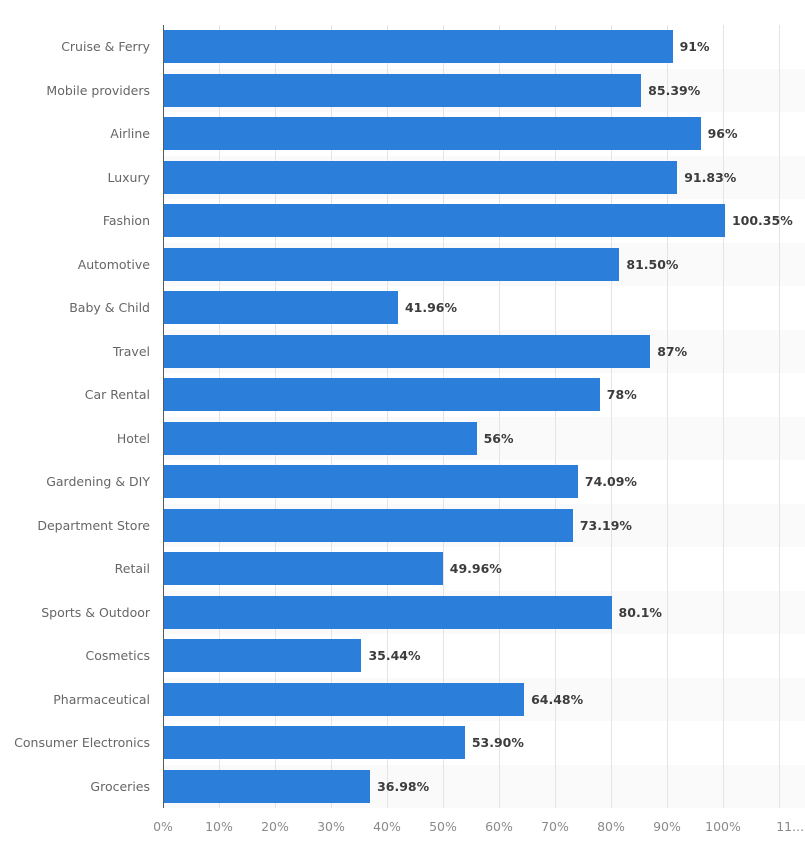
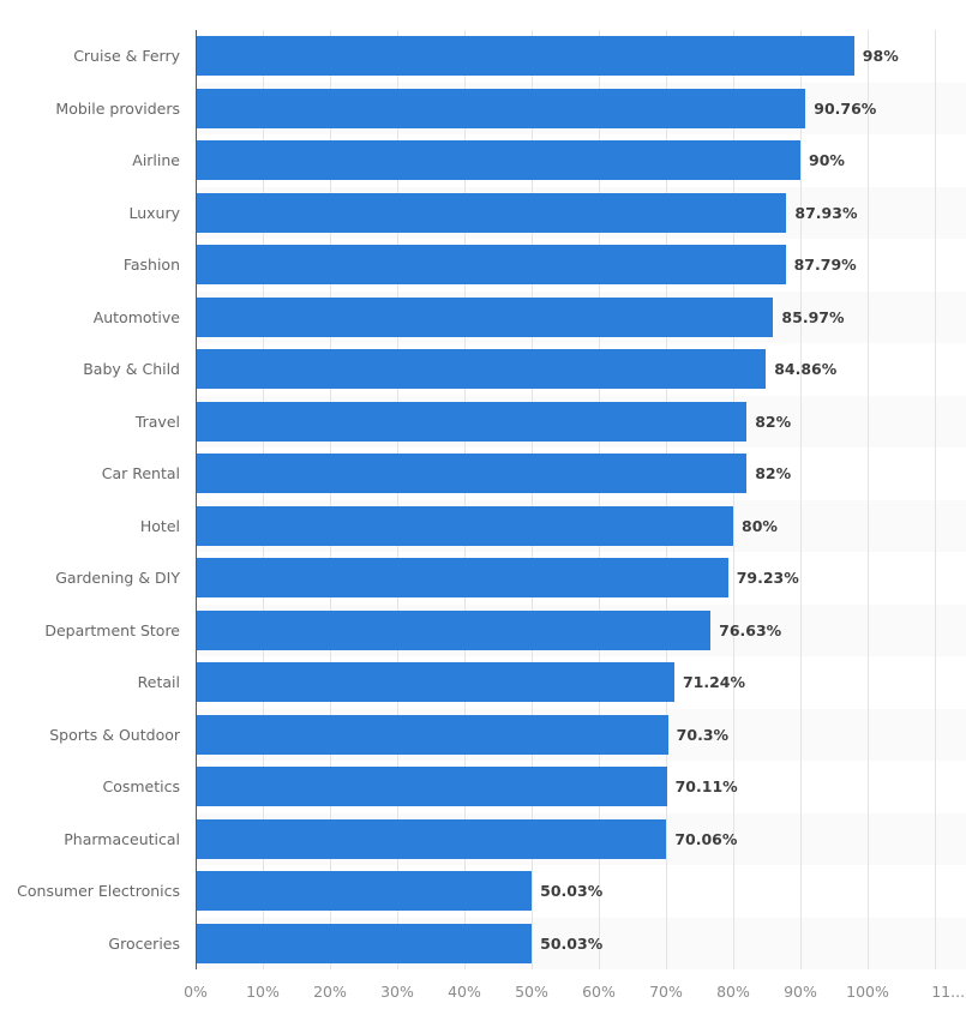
Cruise & Ferry: 91% -> 98%
Mobile providers: 85.39% -> 90.76%
Airline: 96% -> 90%
Luxury: 91.83% -> 87.93%
Fashion: 100.35% -> 87.79%
Automotive: 81.50% -> 85.97%
Baby & Child: 41.96% -> 84.86%
Travel: 87% -> 82%
Car Rental: 78% -> 82%
Hotel: 56% -> 80%
Gardening & DIY: 74.09% -> 79.23%
Department Store: 73.19% -> 76.63%
Retail: 49.96% -> 71.24%
Sports & Outdoor: 80.1% -> 70.3%
Cosmetics: 35.44% -> 70.11%
Pharmaceutical: 64.48% -> 70.06%
Consumer Electronics: 53.90% -> 50.03%
Groceries: 36.98% -> 50.03%
